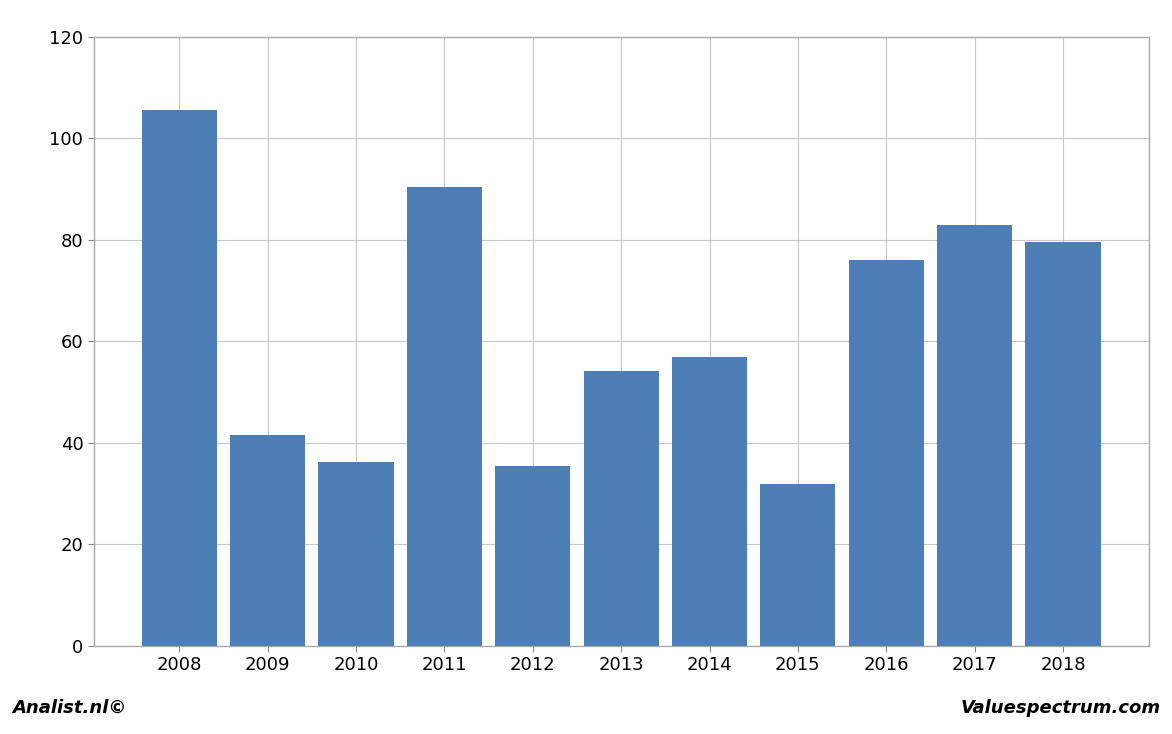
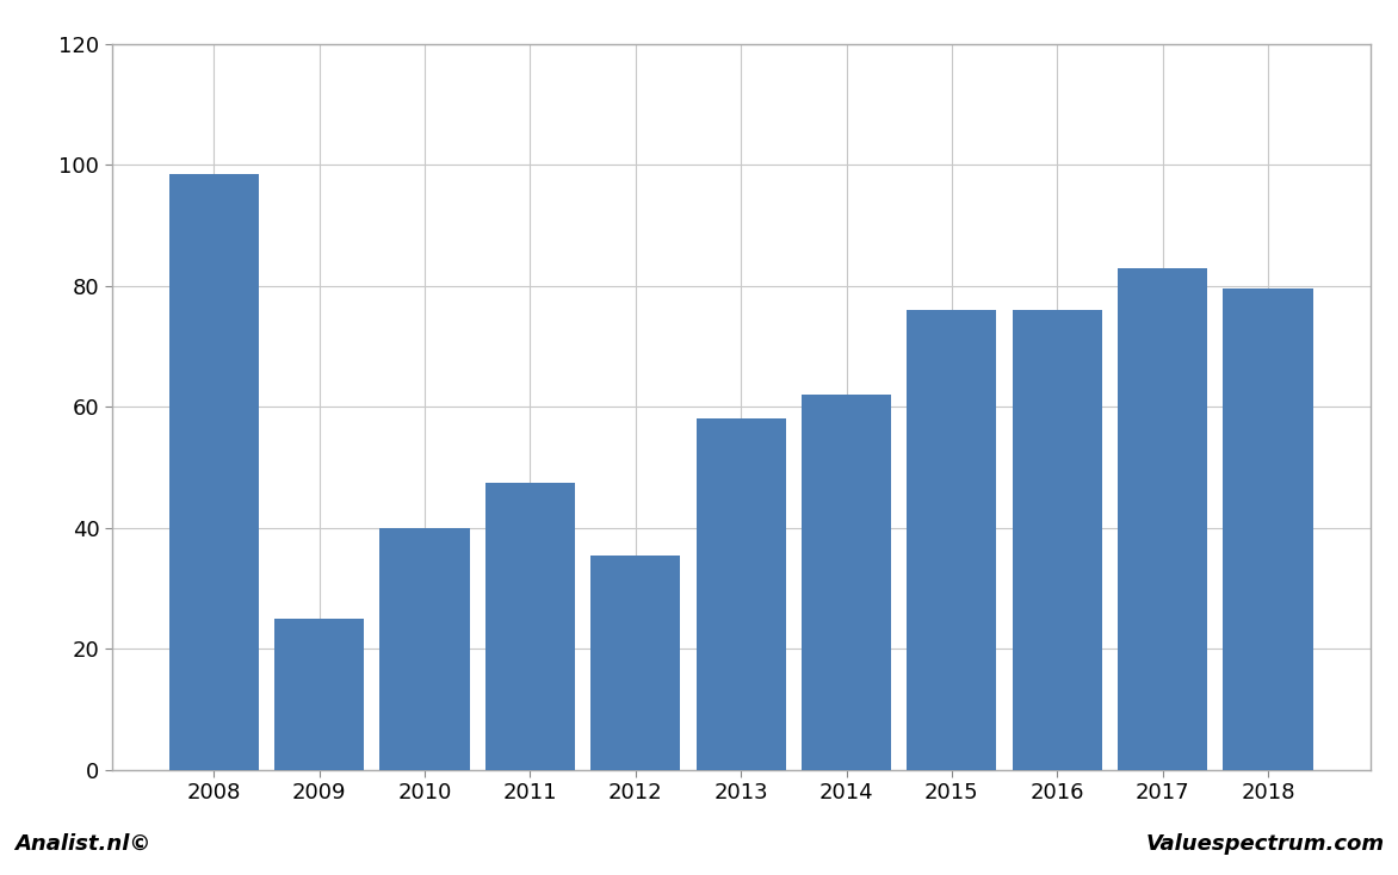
2008: 105.6 -> 98.5
2009: 41.6 -> 25.0
2010: 36.2 -> 40.0
2011: 90.4 -> 47.5
2013: 54.2 -> 58.0
2014: 57.0 -> 62.0
2015: 31.8 -> 76.0
